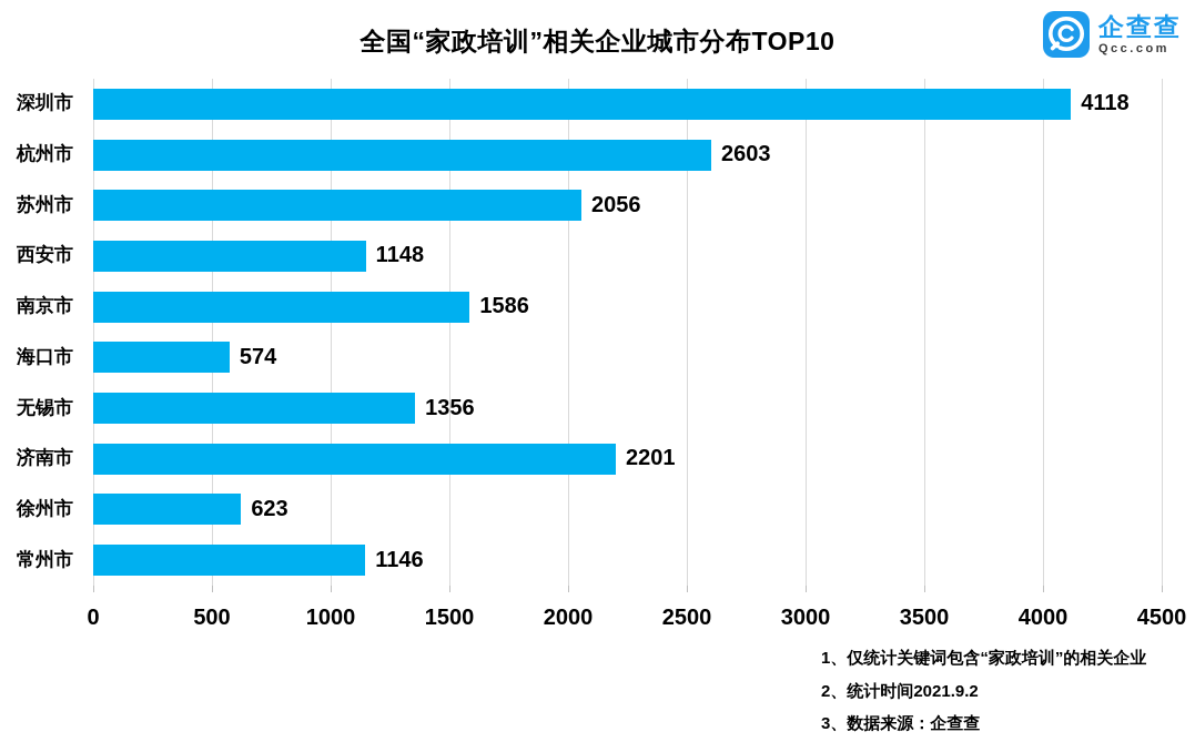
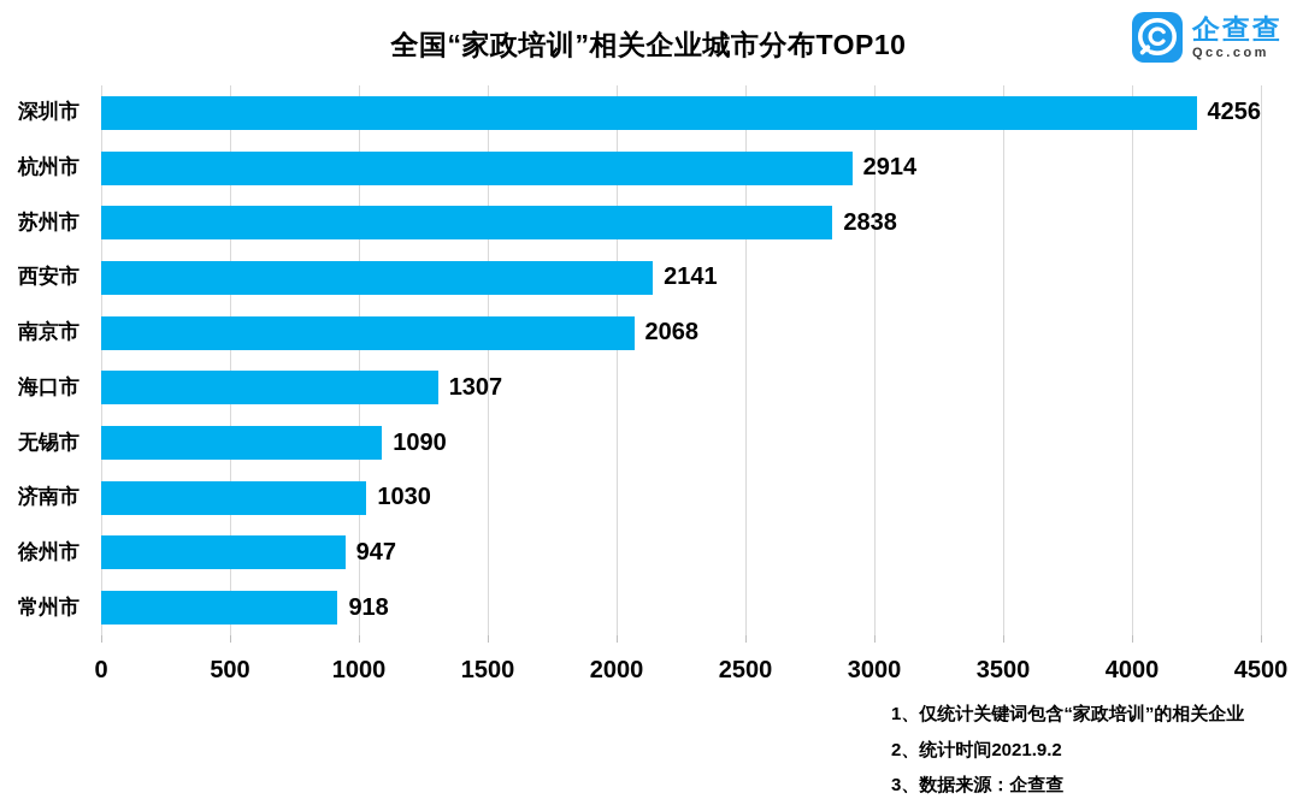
深圳市: 4118 -> 4256
杭州市: 2603 -> 2914
苏州市: 2056 -> 2838
西安市: 1148 -> 2141
南京市: 1586 -> 2068
海口市: 574 -> 1307
无锡市: 1356 -> 1090
济南市: 2201 -> 1030
徐州市: 623 -> 947
常州市: 1146 -> 918
